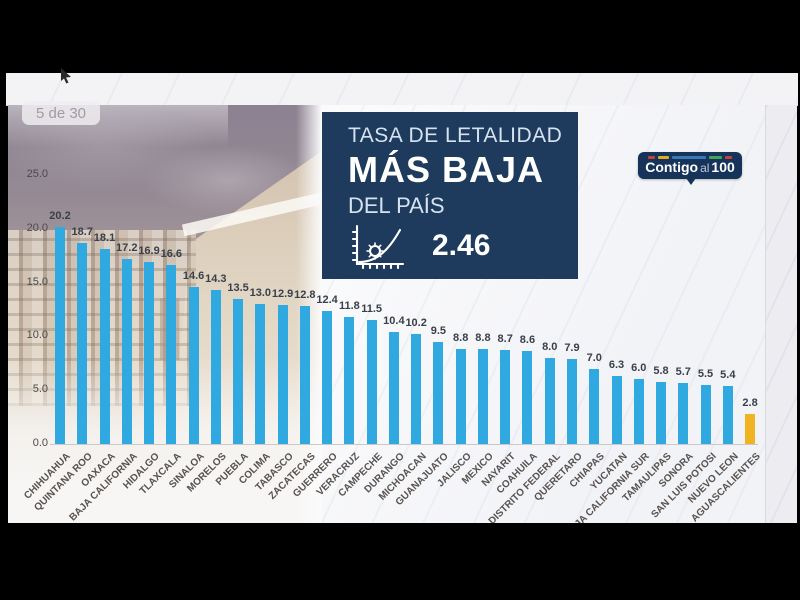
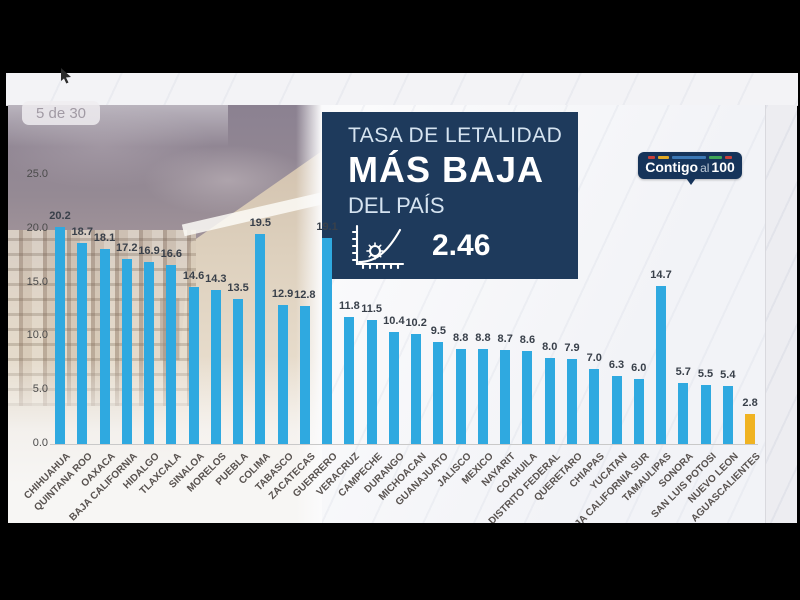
COLIMA: 13.0 -> 19.5
GUERRERO: 12.4 -> 19.1
TAMAULIPAS: 5.8 -> 14.7
